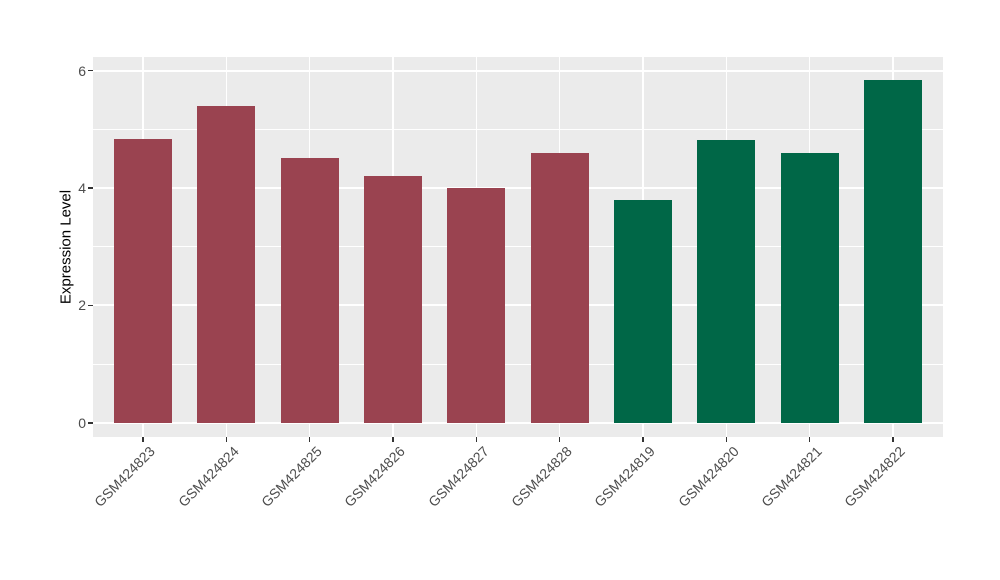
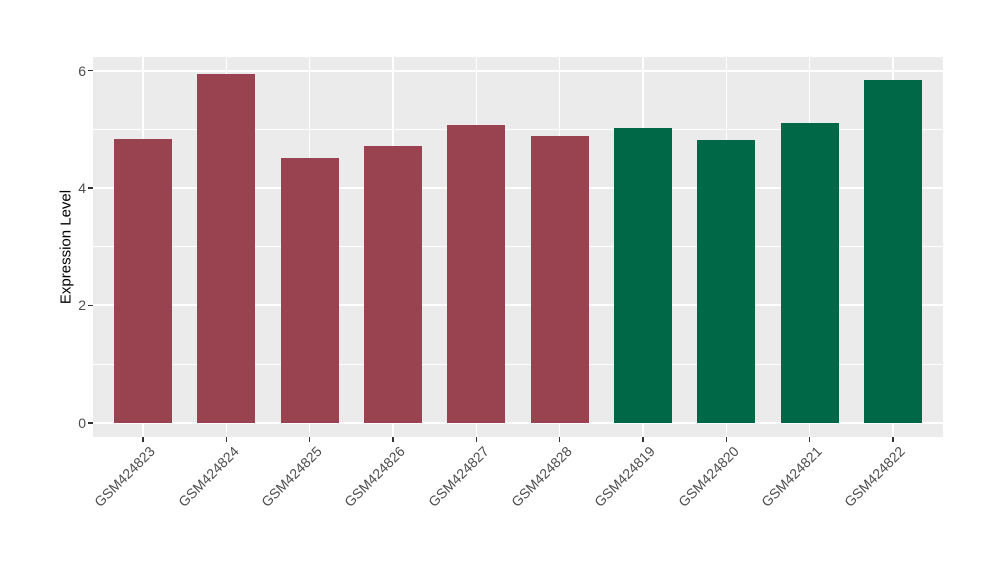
GSM424824: 5.4 -> 5.9
GSM424826: 4.2 -> 4.7
GSM424827: 4.0 -> 5.1
GSM424828: 4.6 -> 4.9
GSM424819: 3.8 -> 5.0
GSM424821: 4.6 -> 5.1
